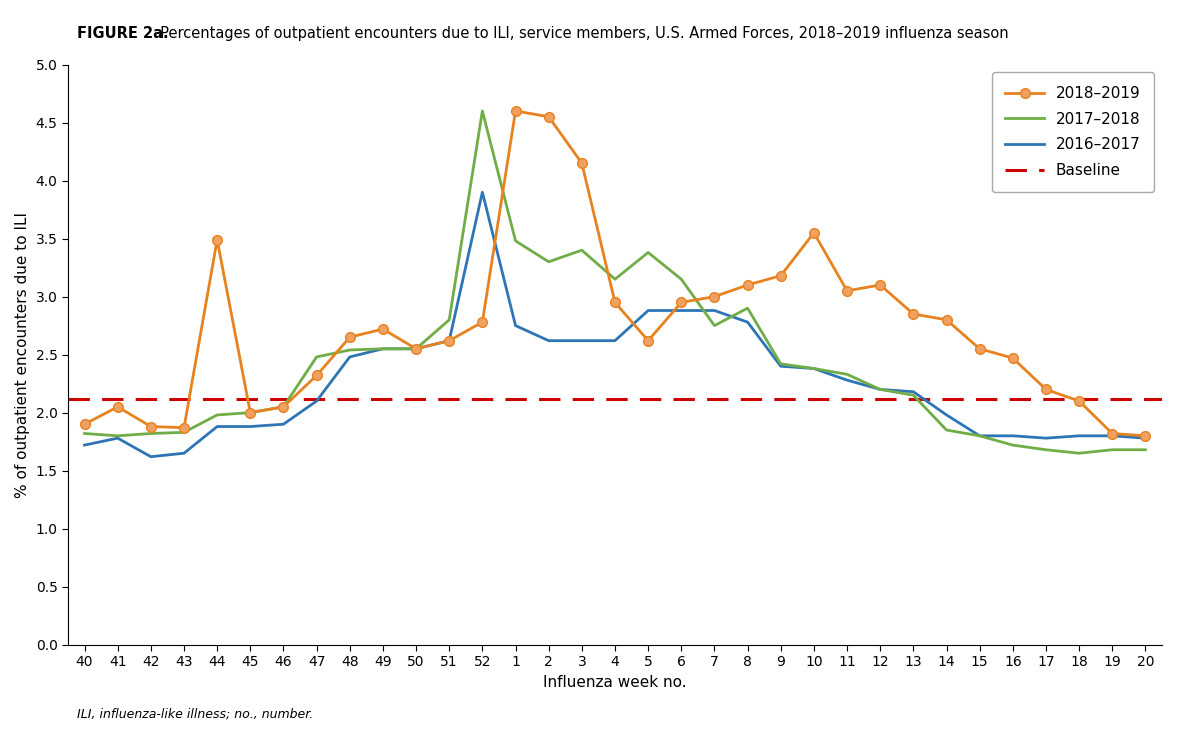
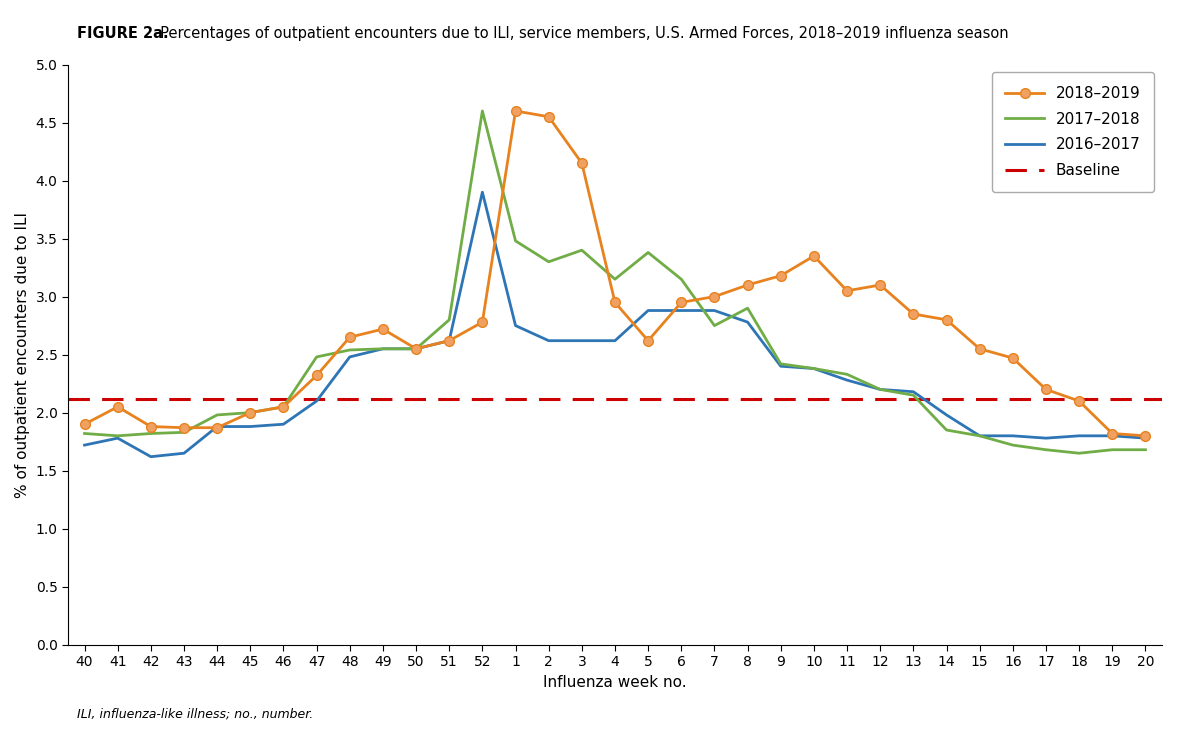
2018–2019/44: 3.49 -> 1.87
2018–2019/10: 3.55 -> 3.35
